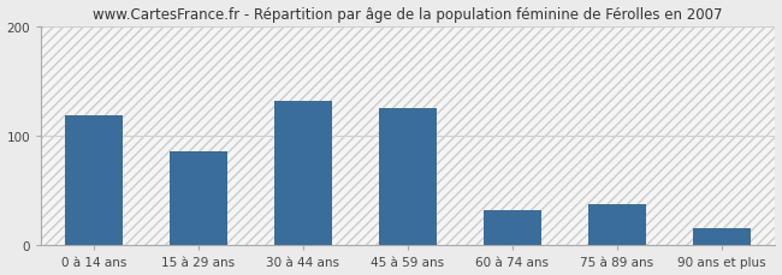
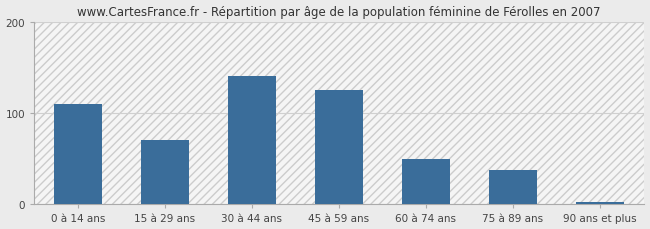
0 à 14 ans: 118 -> 110
15 à 29 ans: 86 -> 70
30 à 44 ans: 132 -> 140
60 à 74 ans: 32 -> 50
90 ans et plus: 16 -> 3
